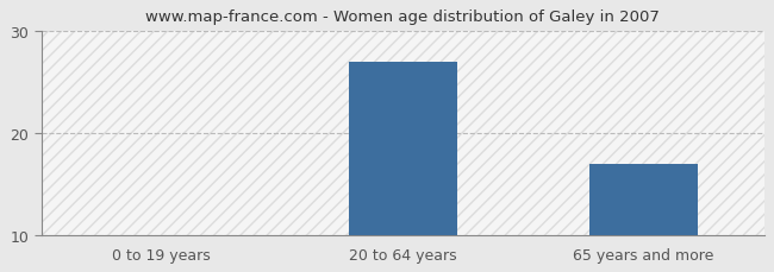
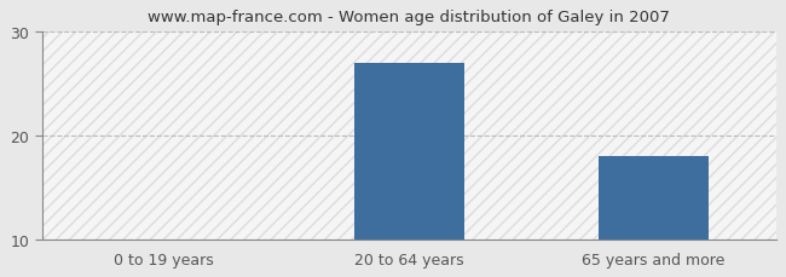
65 years and more: 17 -> 18
